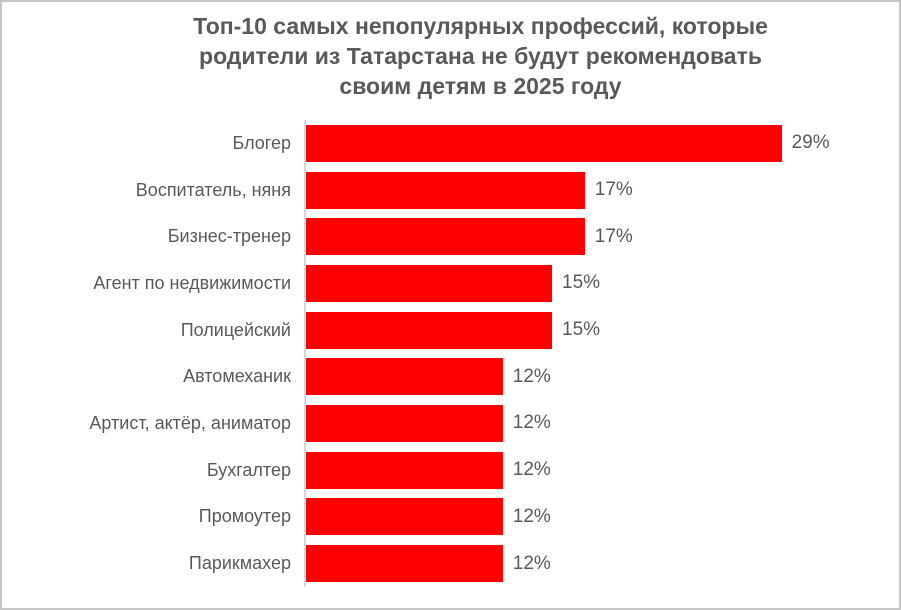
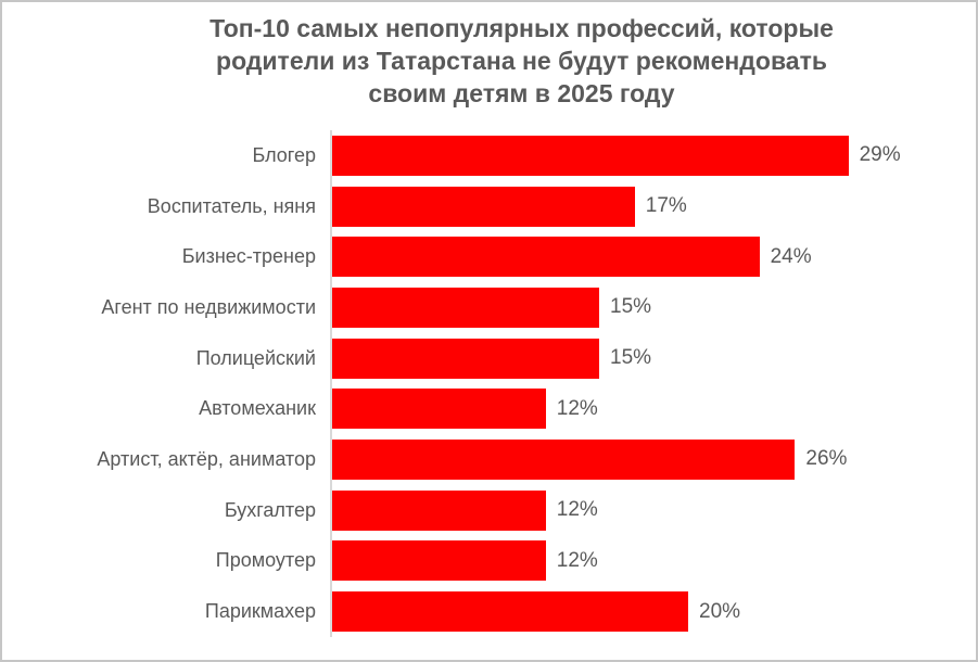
Бизнес-тренер: 17% -> 24%
Артист, актёр, аниматор: 12% -> 26%
Парикмахер: 12% -> 20%
